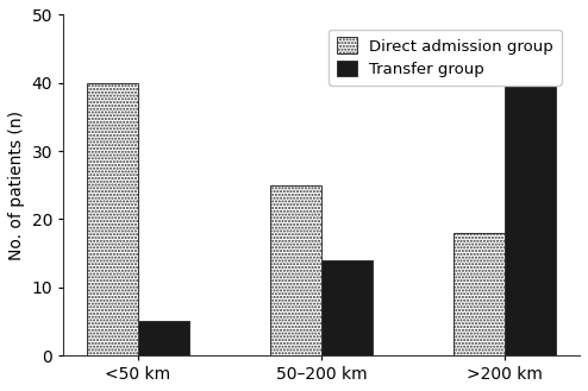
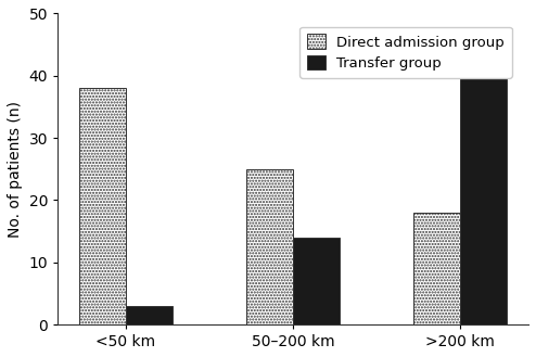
Direct admission group/<50 km: 40 -> 38
Transfer group/<50 km: 5 -> 3
